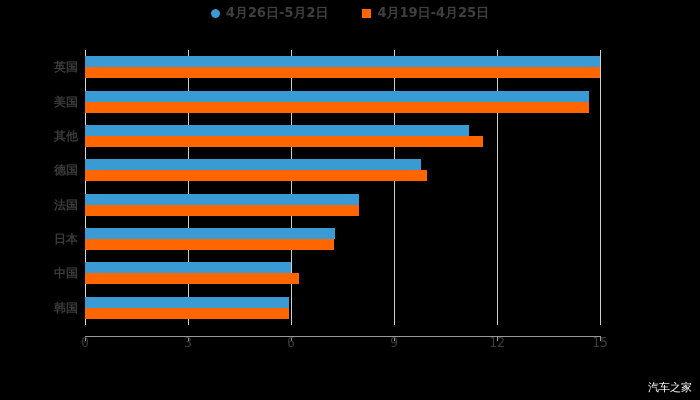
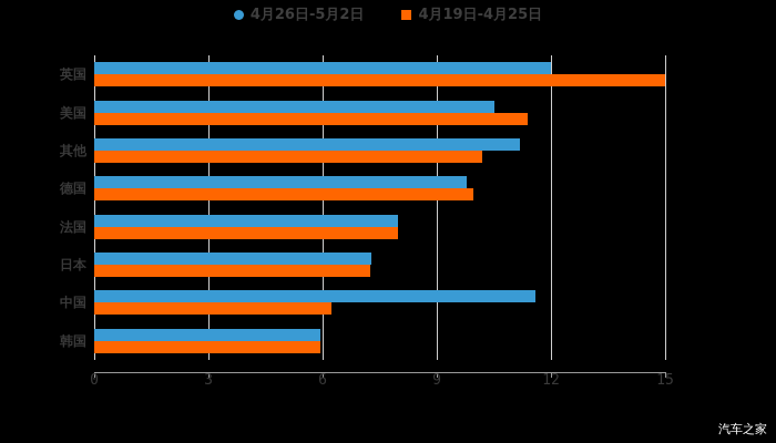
4月26日-5月2日/英国: 15.0 -> 12.0
4月26日-5月2日/美国: 14.7 -> 10.5
4月19日-4月25日/美国: 14.7 -> 11.4
4月19日-4月25日/其他: 11.6 -> 10.2
4月26日-5月2日/中国: 6.0 -> 11.6
